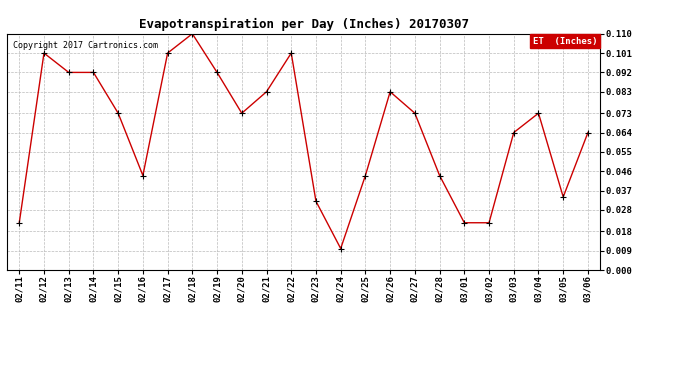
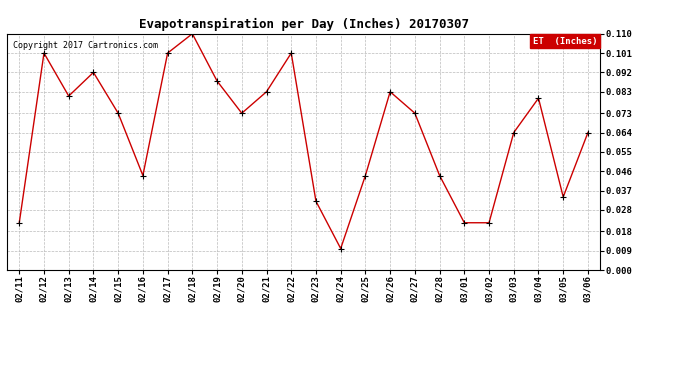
02/13: 0.092 -> 0.081
02/19: 0.092 -> 0.088
03/04: 0.073 -> 0.080
